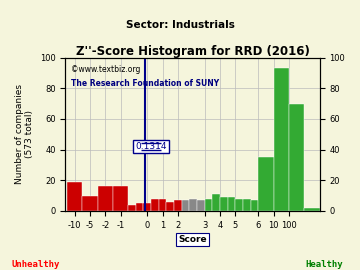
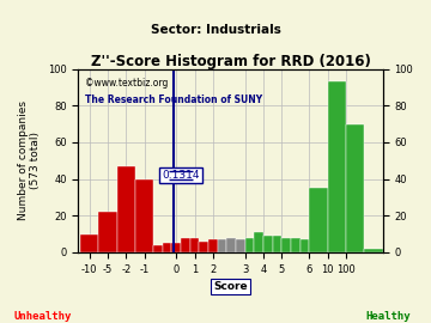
-10: 19 -> 10
-5: 10 -> 22
-2: 16 -> 47
-1: 16 -> 40
